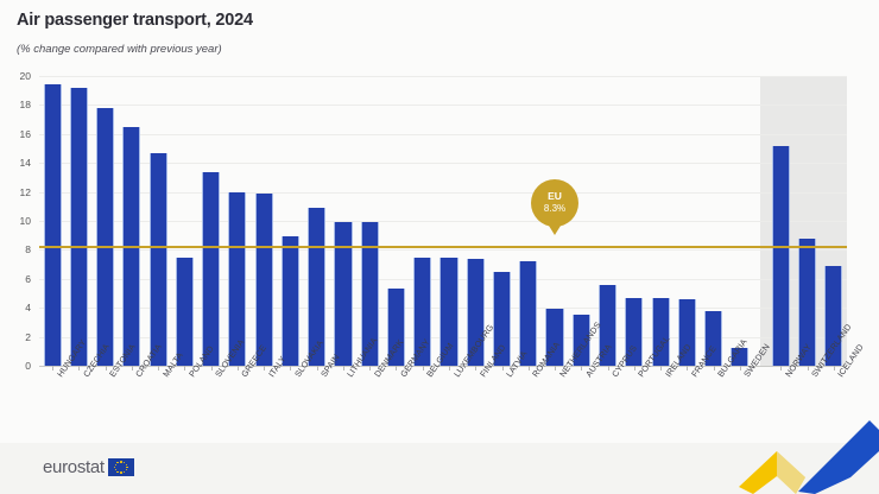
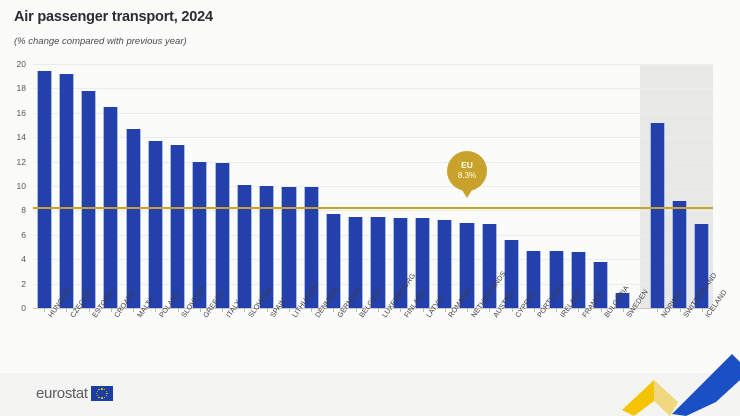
POLAND: 7.5 -> 13.7
SLOVAKIA: 8.9 -> 10.1
SPAIN: 10.9 -> 10.0
GERMANY: 5.3 -> 7.7
LATVIA: 6.5 -> 7.4
NETHERLANDS: 3.9 -> 7.0
AUSTRIA: 3.5 -> 6.9
